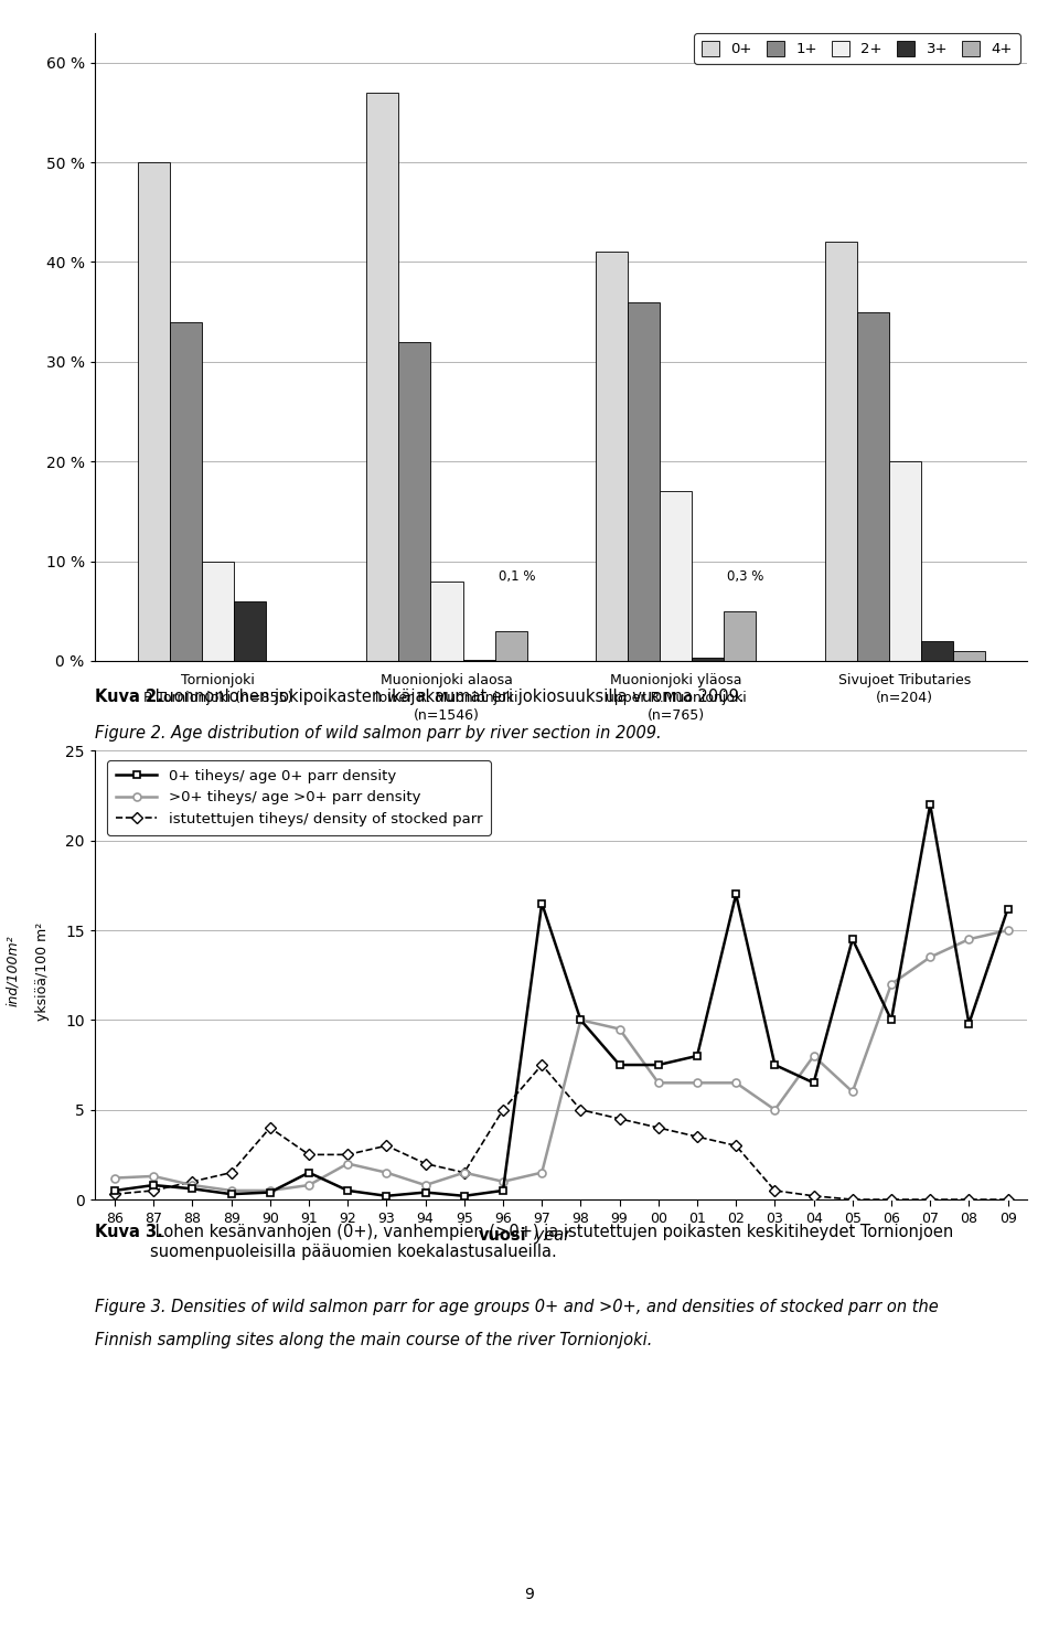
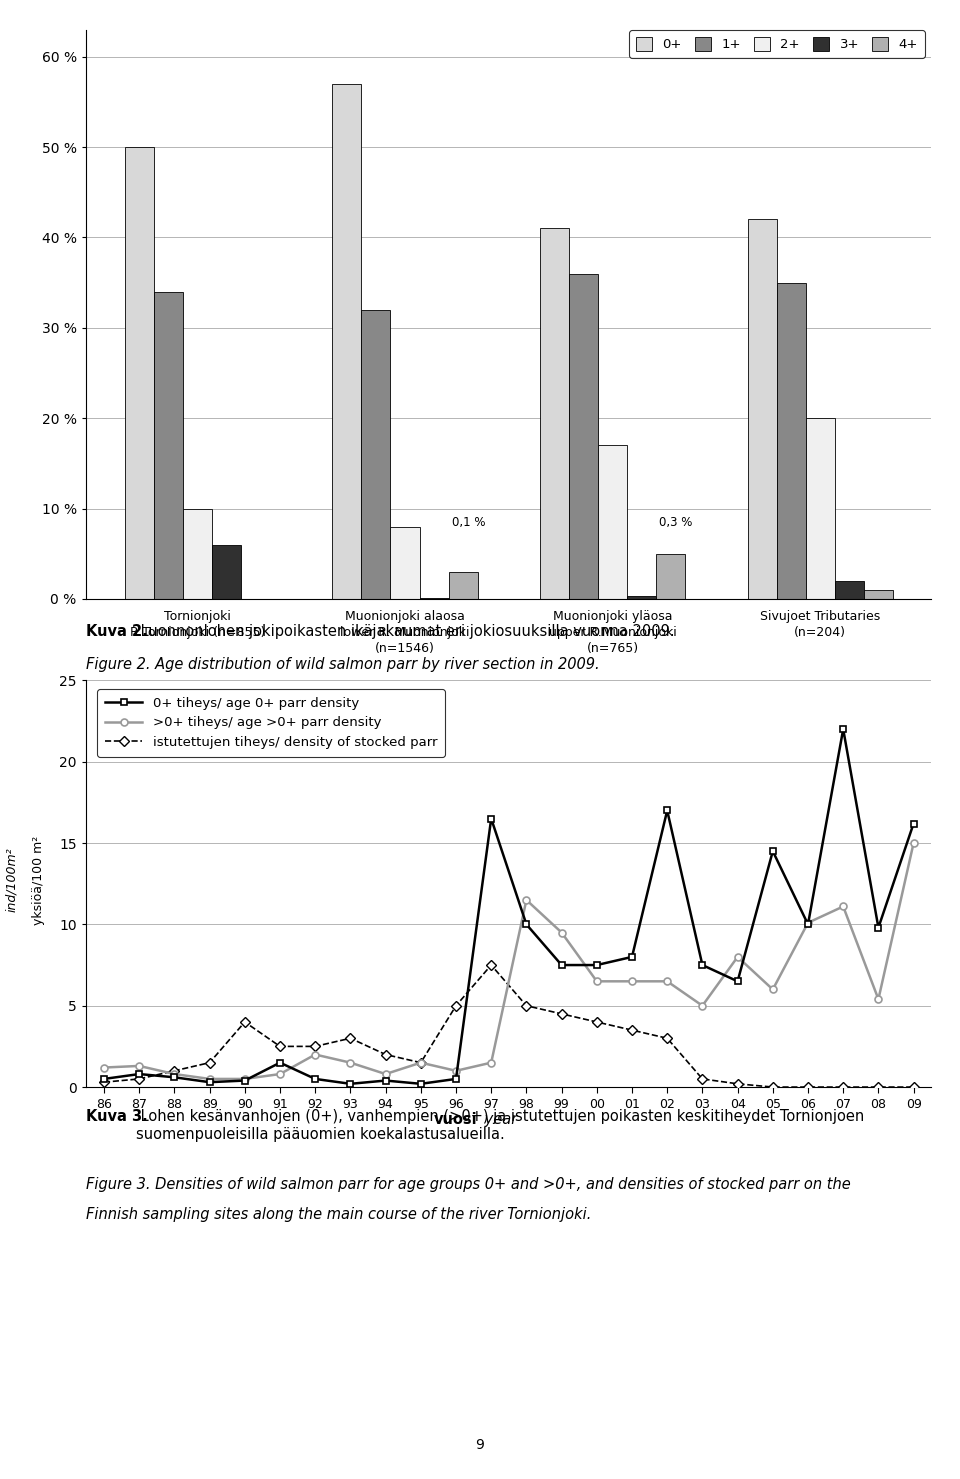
>0+ tiheys/ age >0+ parr density/98: 10.0 -> 11.5
>0+ tiheys/ age >0+ parr density/06: 12.0 -> 10.1
>0+ tiheys/ age >0+ parr density/07: 13.5 -> 11.1
>0+ tiheys/ age >0+ parr density/08: 14.5 -> 5.4
